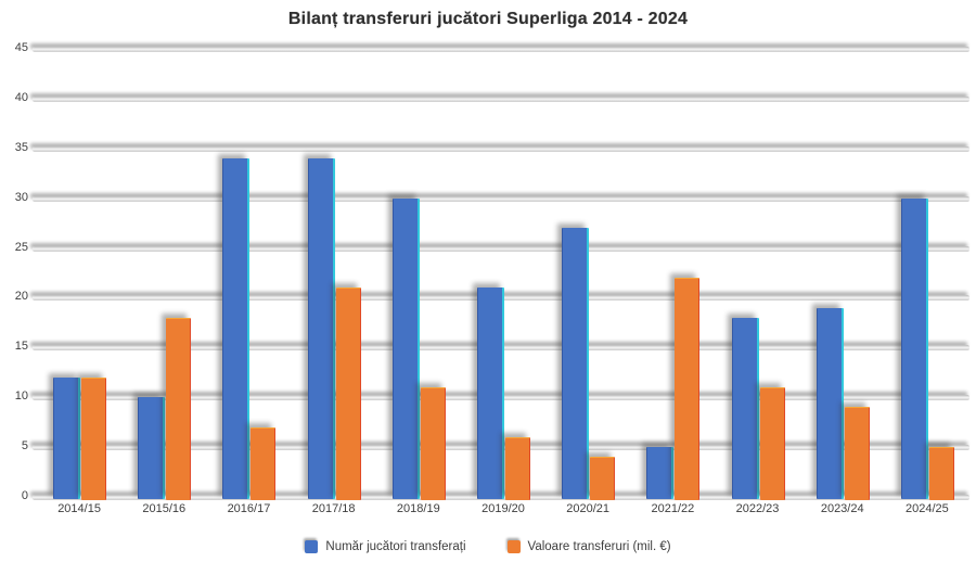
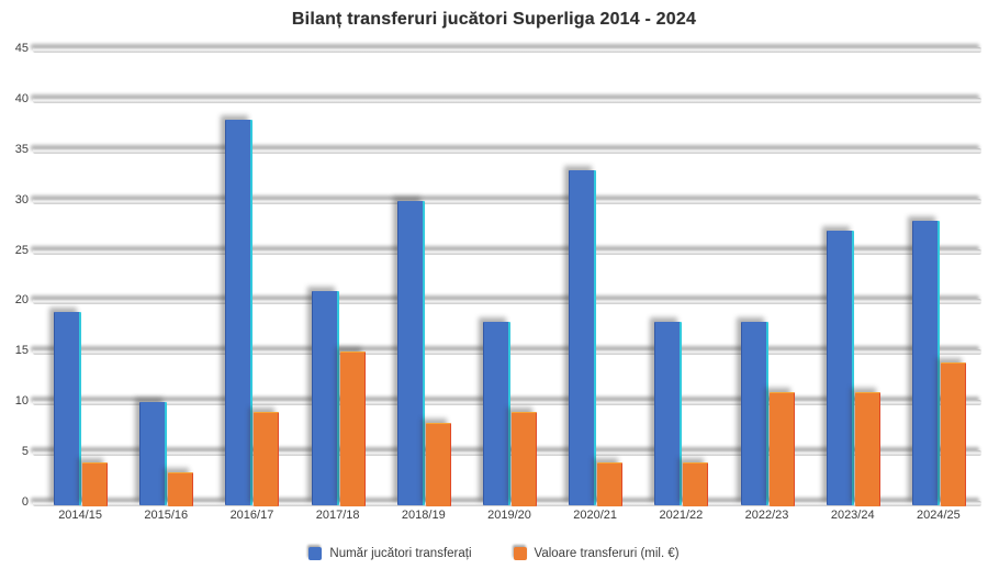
Număr jucători transferați/2014/15: 12 -> 19
Valoare transferuri (mil. €)/2014/15: 12 -> 4
Valoare transferuri (mil. €)/2015/16: 18 -> 3
Număr jucători transferați/2016/17: 34 -> 38
Valoare transferuri (mil. €)/2016/17: 7 -> 9
Număr jucători transferați/2017/18: 34 -> 21
Valoare transferuri (mil. €)/2017/18: 21 -> 15
Valoare transferuri (mil. €)/2018/19: 11 -> 8
Număr jucători transferați/2019/20: 21 -> 18
Valoare transferuri (mil. €)/2019/20: 6 -> 9
Număr jucători transferați/2020/21: 27 -> 33
Număr jucători transferați/2021/22: 5 -> 18
Valoare transferuri (mil. €)/2021/22: 22 -> 4
Număr jucători transferați/2023/24: 19 -> 27
Valoare transferuri (mil. €)/2023/24: 9 -> 11
Număr jucători transferați/2024/25: 30 -> 28
Valoare transferuri (mil. €)/2024/25: 5 -> 14
